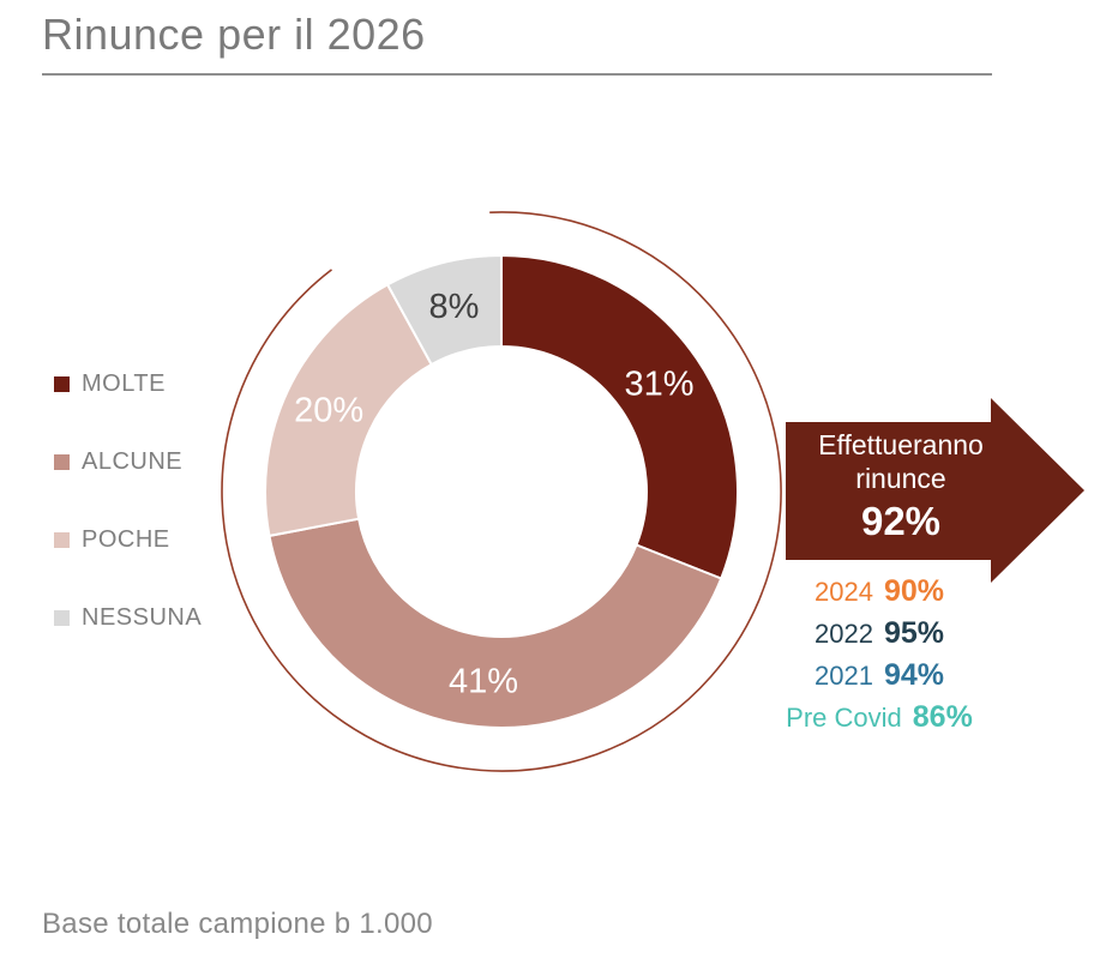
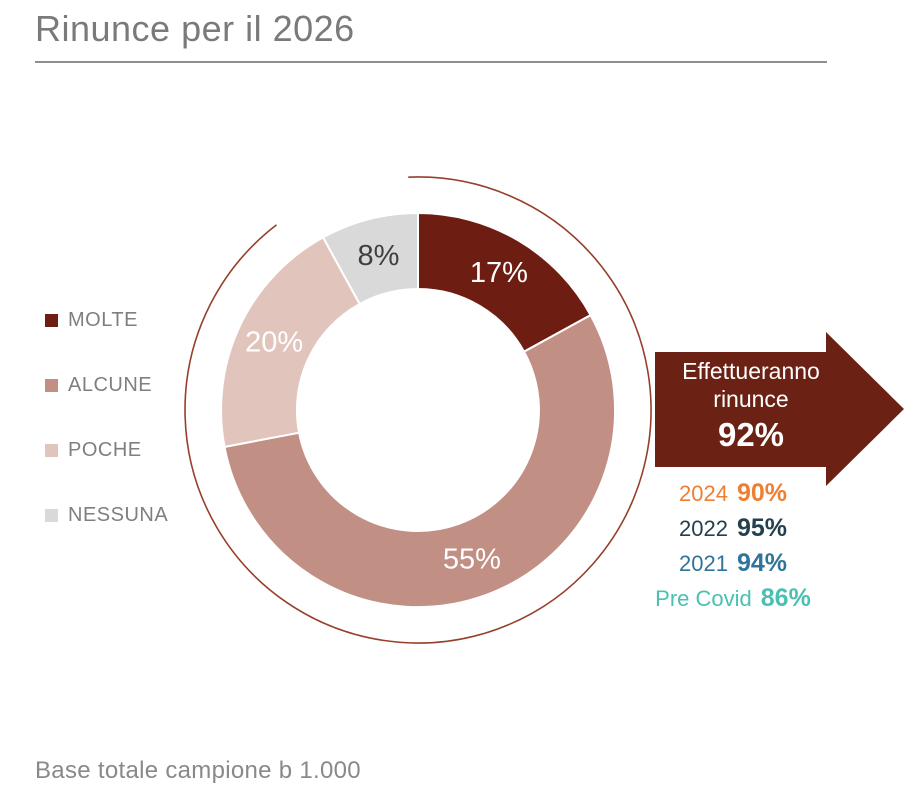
MOLTE: 31% -> 17%
ALCUNE: 41% -> 55%
